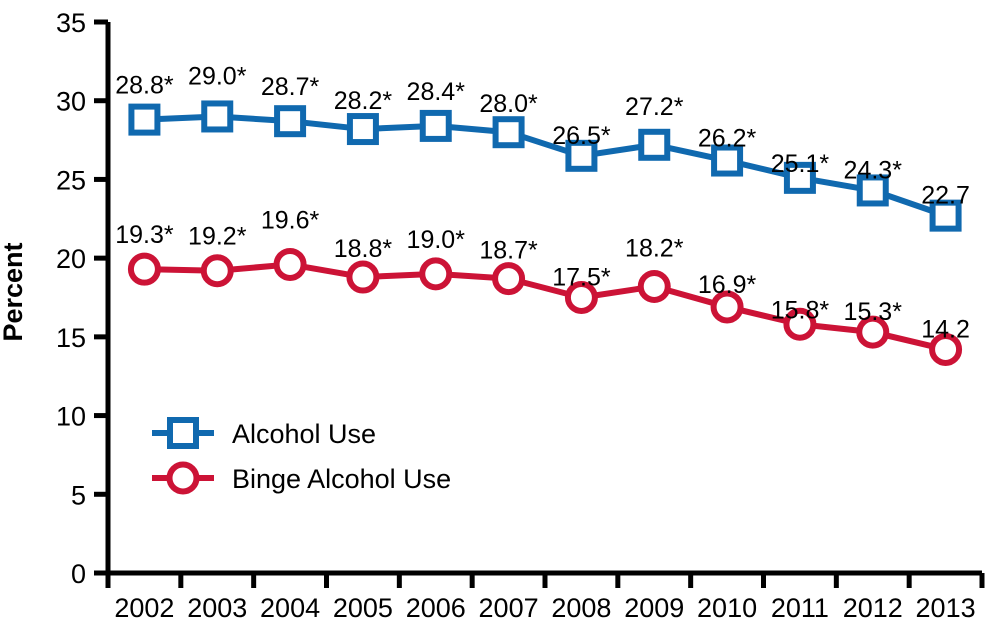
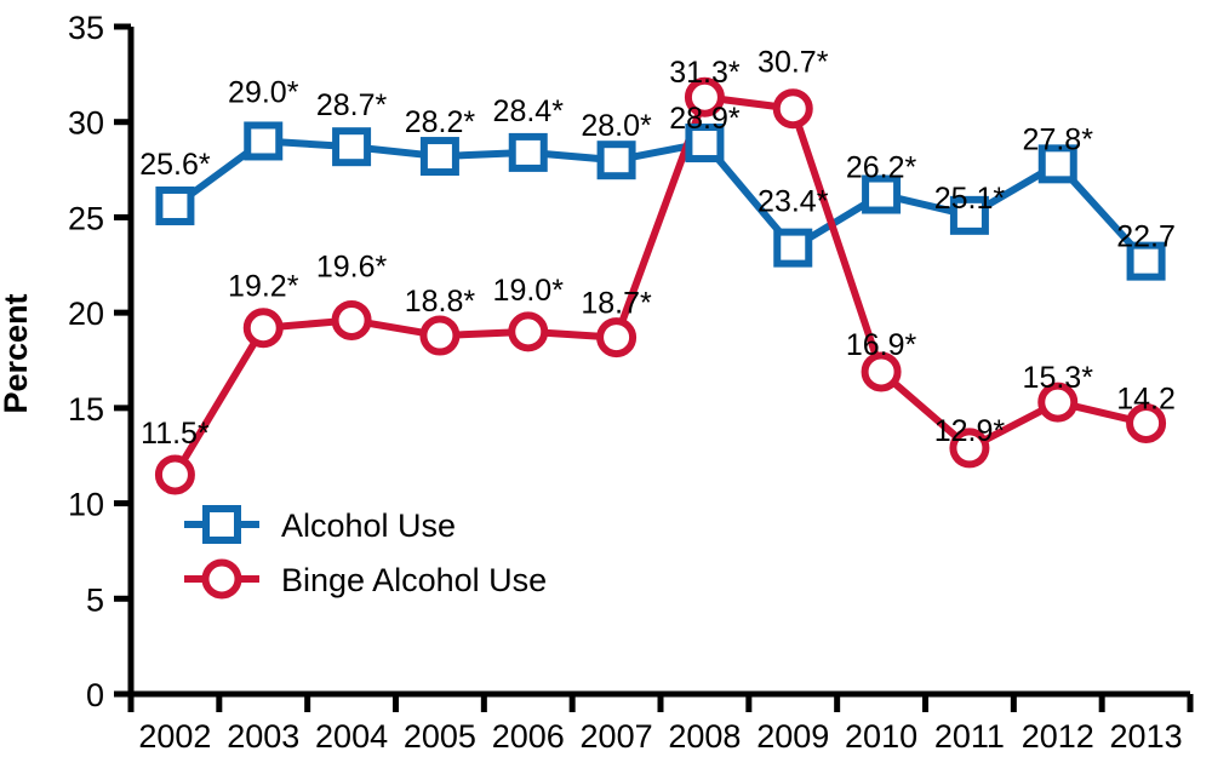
Alcohol Use/2002: 28.8 -> 25.6
Binge Alcohol Use/2002: 19.3 -> 11.5
Alcohol Use/2008: 26.5 -> 28.9
Binge Alcohol Use/2008: 17.5 -> 31.3
Alcohol Use/2009: 27.2 -> 23.4
Binge Alcohol Use/2009: 18.2 -> 30.7
Binge Alcohol Use/2011: 15.8 -> 12.9
Alcohol Use/2012: 24.3 -> 27.8
